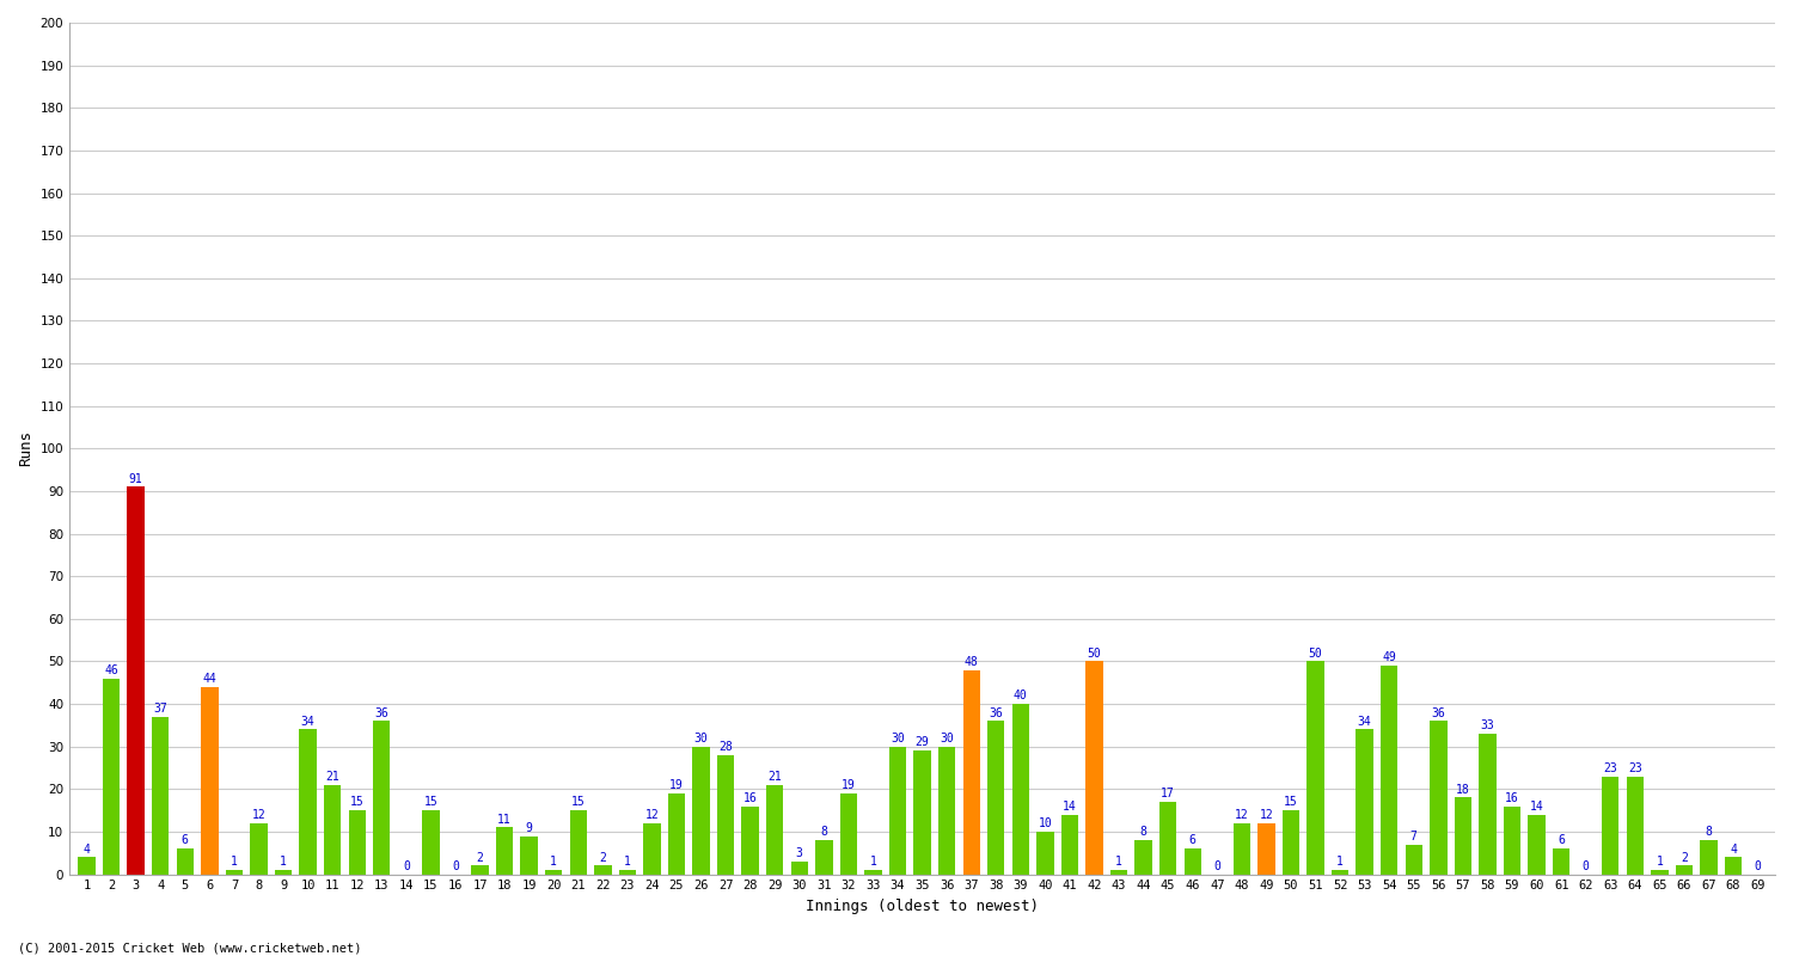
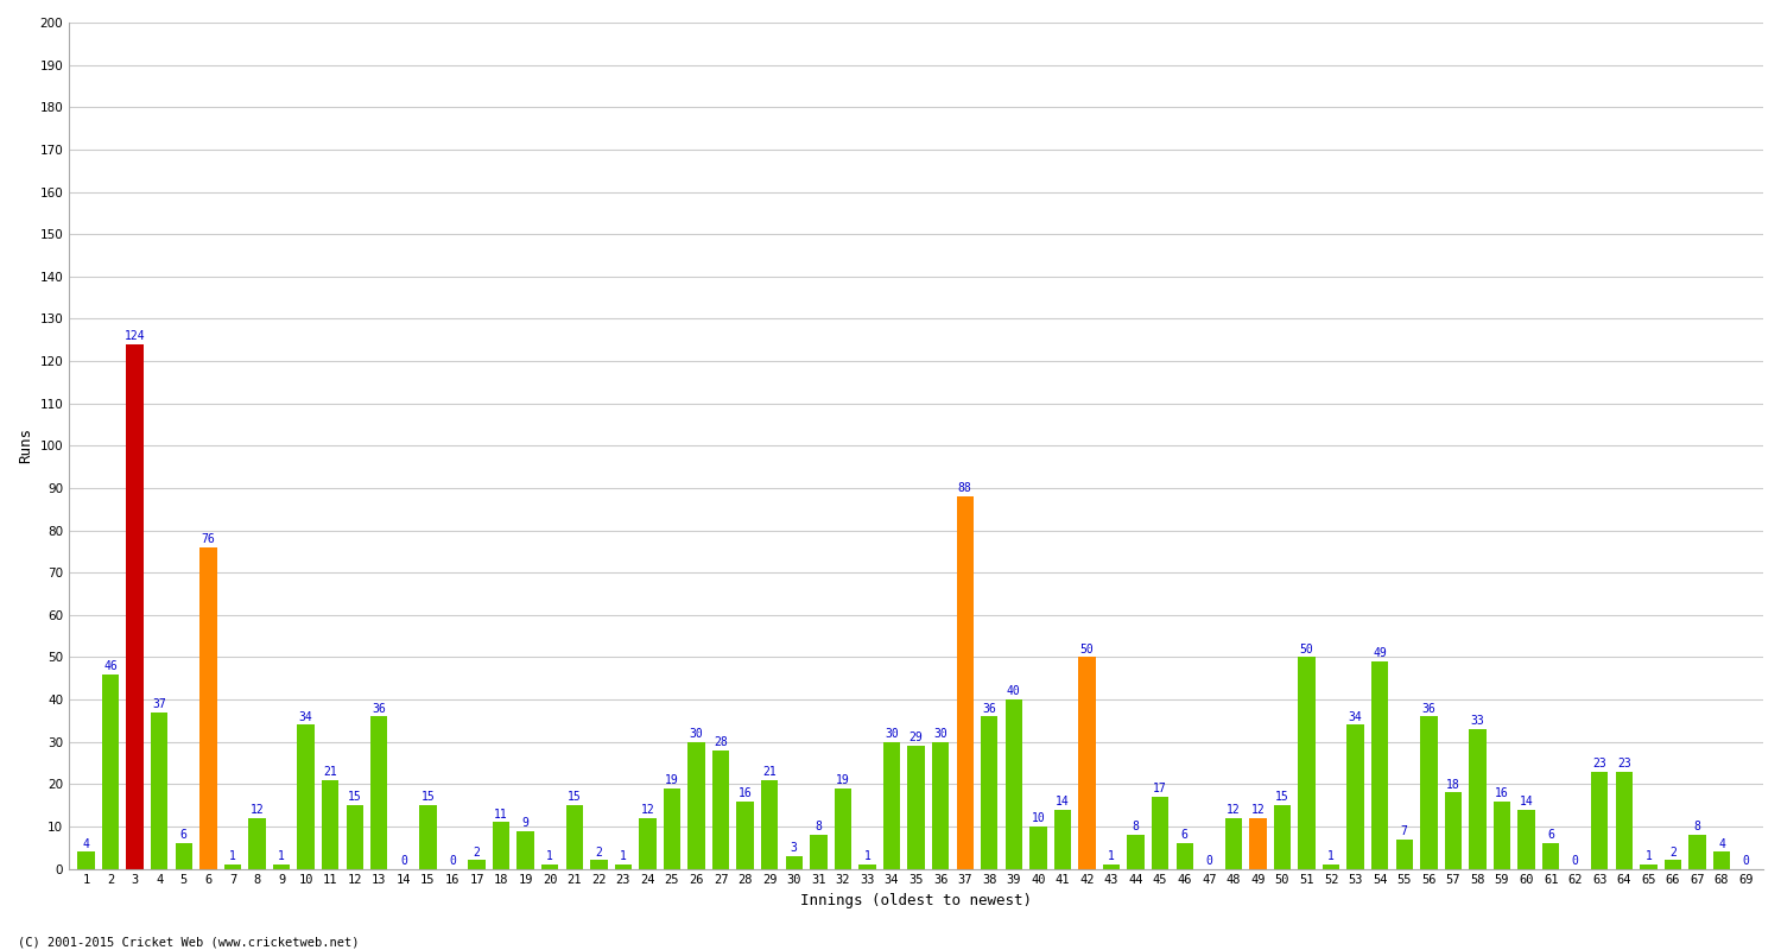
3: 91 -> 124
6: 44 -> 76
37: 48 -> 88
